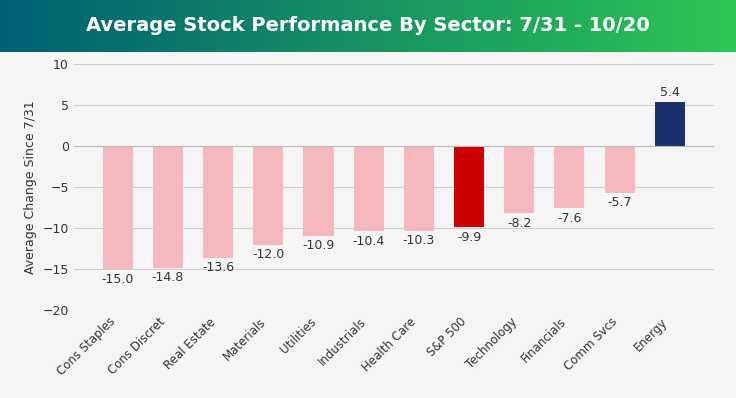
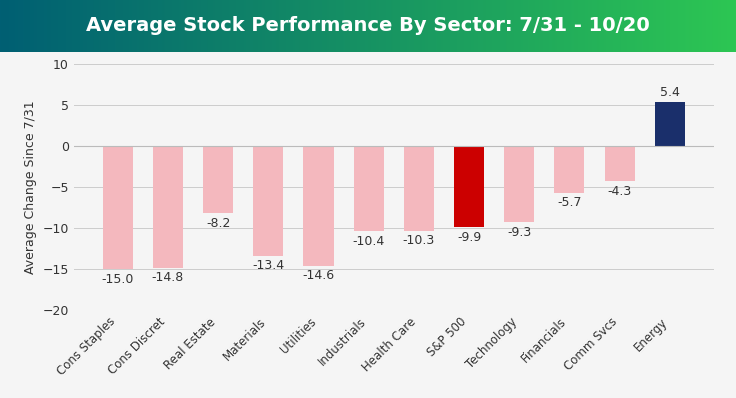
Real Estate: -13.6 -> -8.2
Materials: -12.0 -> -13.4
Utilities: -10.9 -> -14.6
Technology: -8.2 -> -9.3
Financials: -7.6 -> -5.7
Comm Svcs: -5.7 -> -4.3
